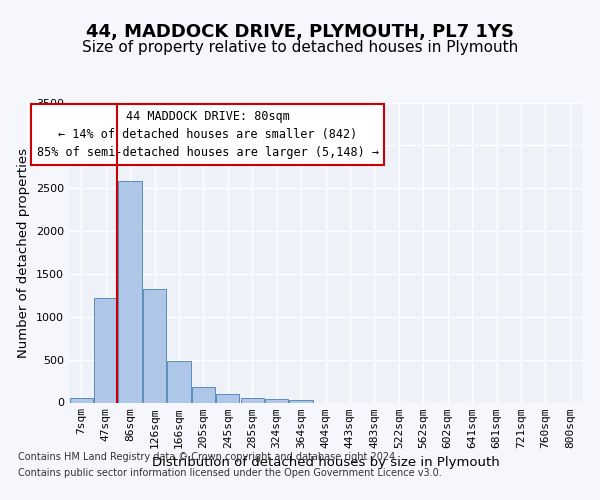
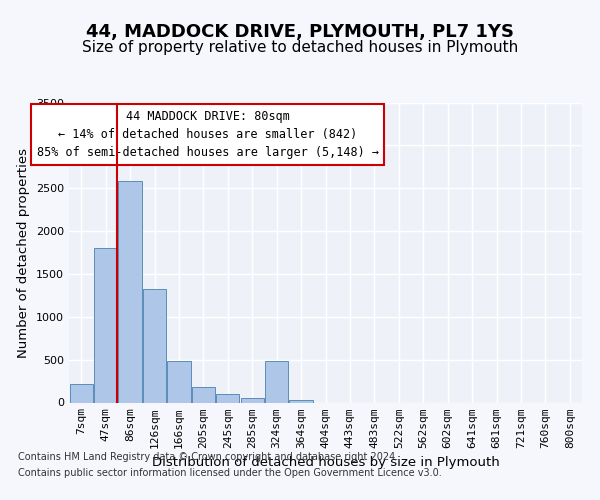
7sqm: 50 -> 220
47sqm: 1220 -> 1800
324sqm: 40 -> 480
